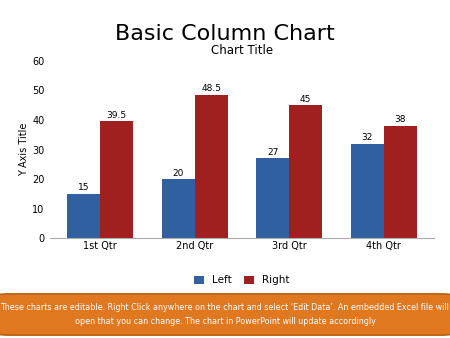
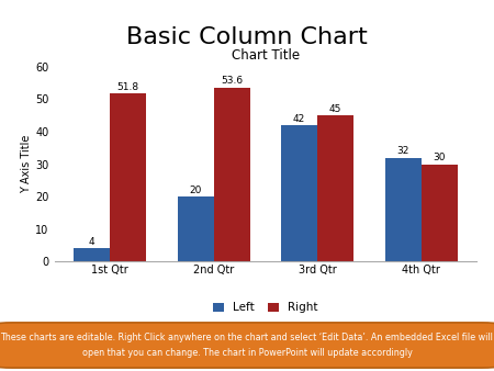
Left/1st Qtr: 15 -> 4
Right/1st Qtr: 39.5 -> 51.8
Right/2nd Qtr: 48.5 -> 53.6
Left/3rd Qtr: 27 -> 42
Right/4th Qtr: 38 -> 30
